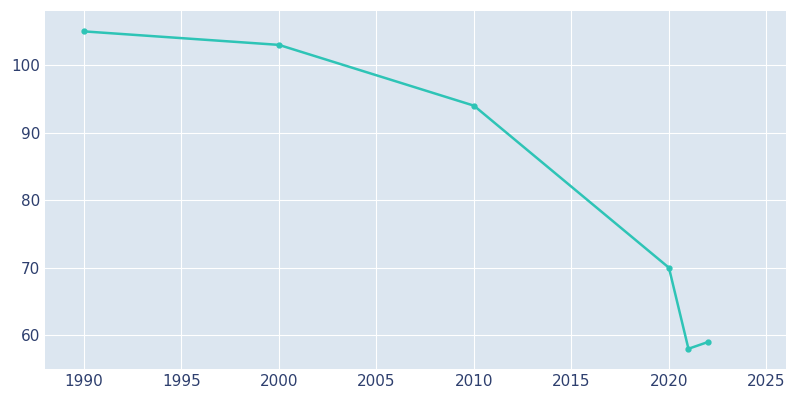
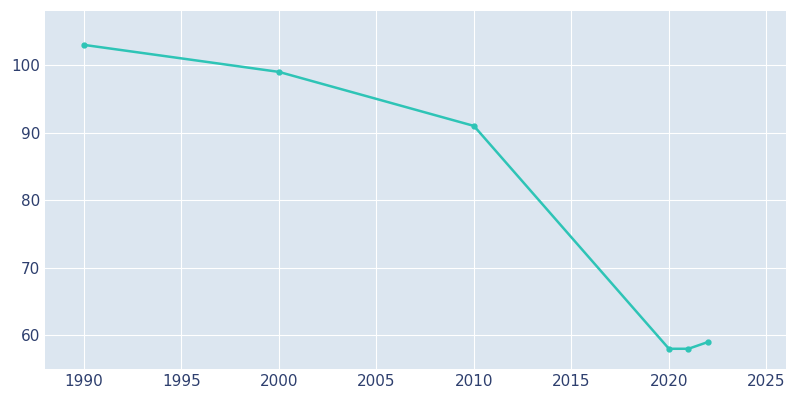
1990: 105 -> 103
2000: 103 -> 99
2010: 94 -> 91
2020: 70 -> 58
